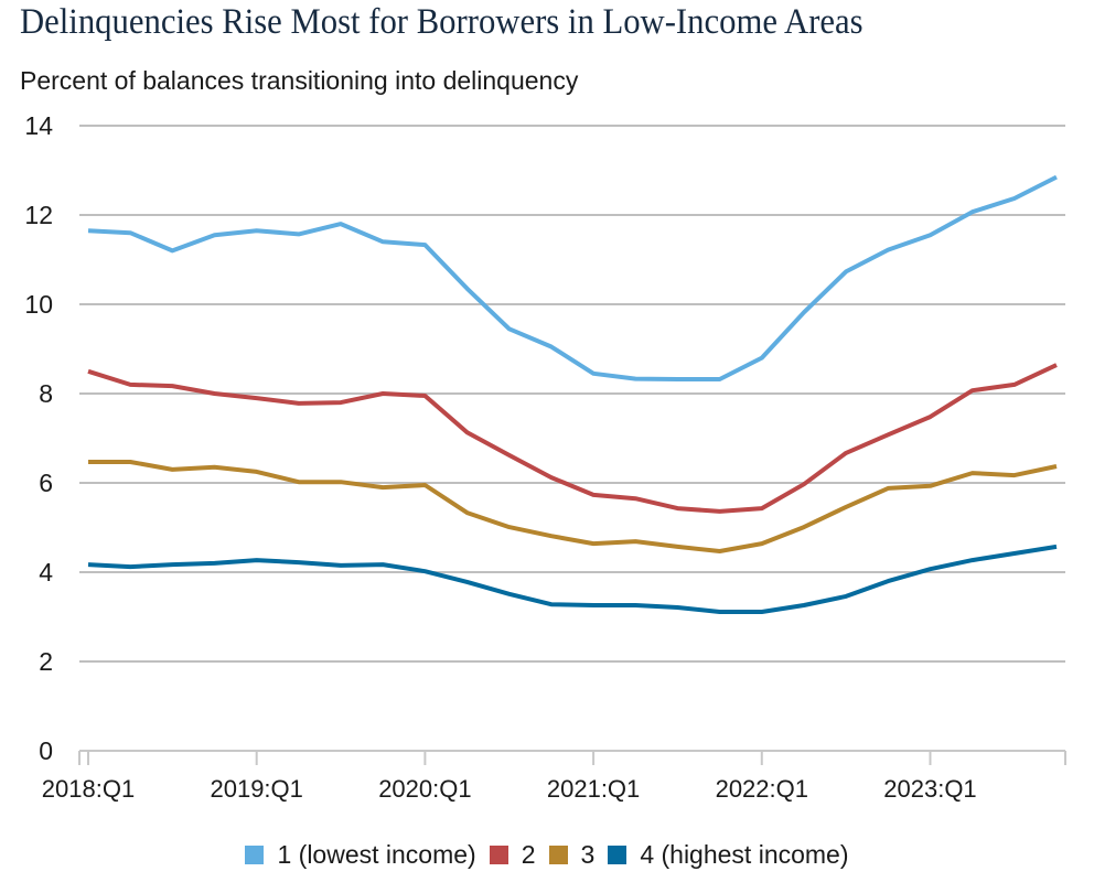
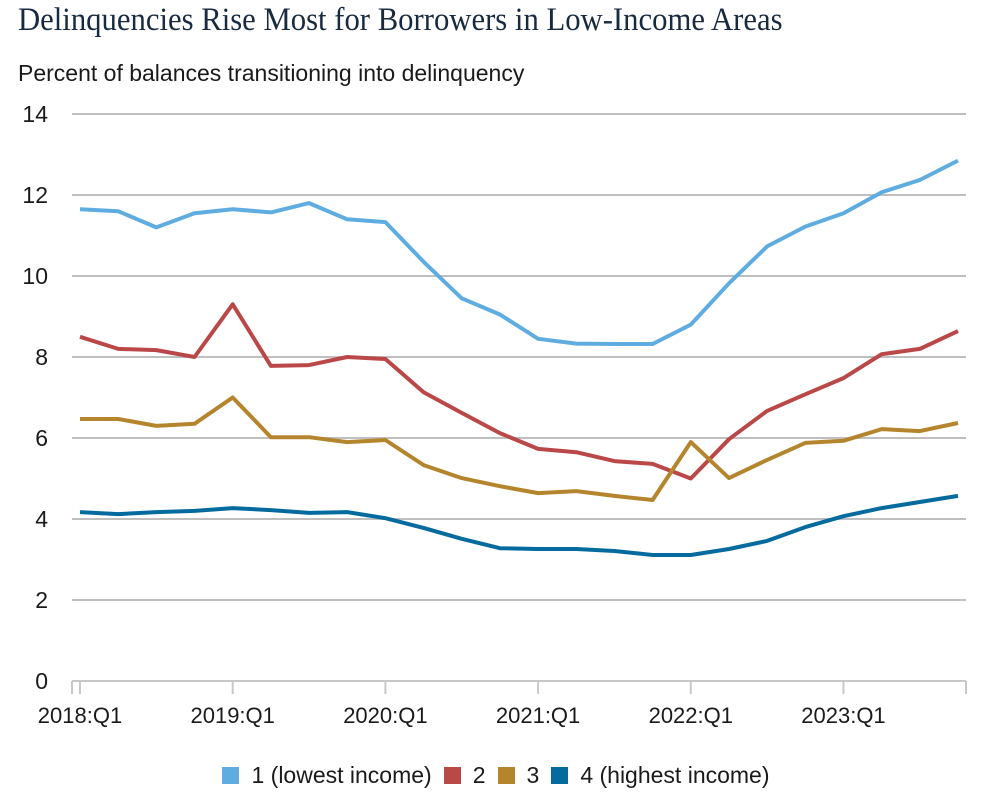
2/2019:Q1: 7.9 -> 9.3
3/2019:Q1: 6.2 -> 7.0
2/2022:Q1: 5.4 -> 5.0
3/2022:Q1: 4.6 -> 5.9
